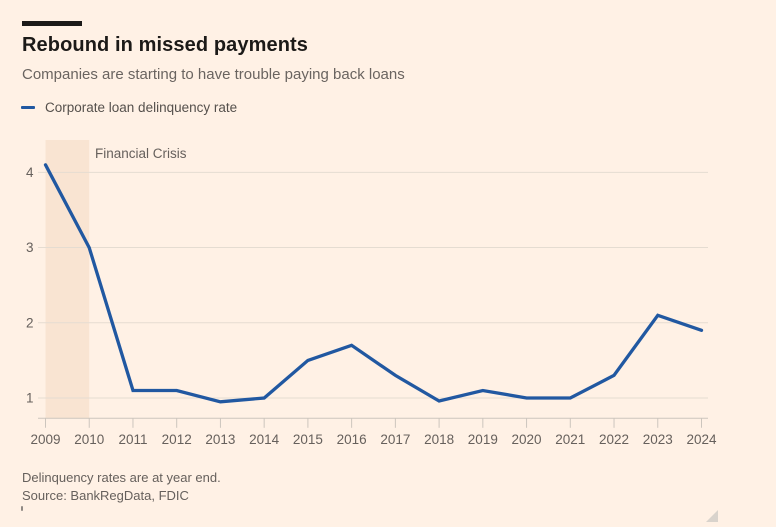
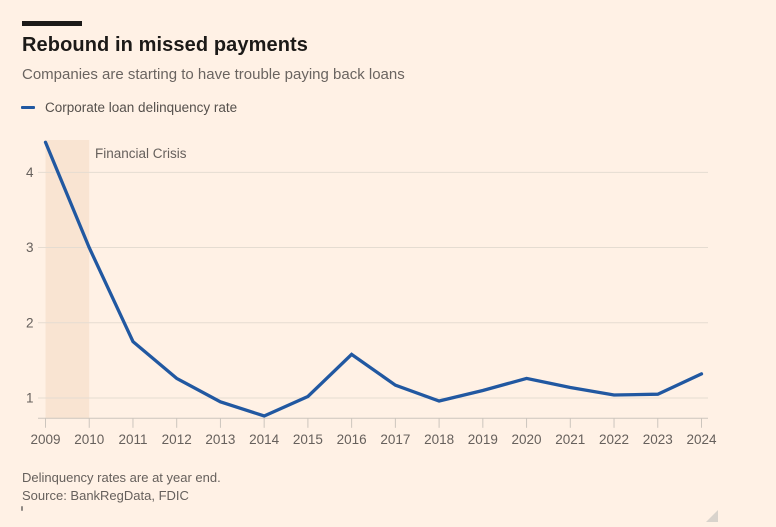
2009: 4.1 -> 4.4
2011: 1.1 -> 1.8
2012: 1.1 -> 1.3
2014: 1.0 -> 0.8
2015: 1.5 -> 1.0
2016: 1.7 -> 1.6
2017: 1.3 -> 1.2
2020: 1.0 -> 1.3
2021: 1.0 -> 1.1
2022: 1.3 -> 1.0
2023: 2.1 -> 1.1
2024: 1.9 -> 1.3
